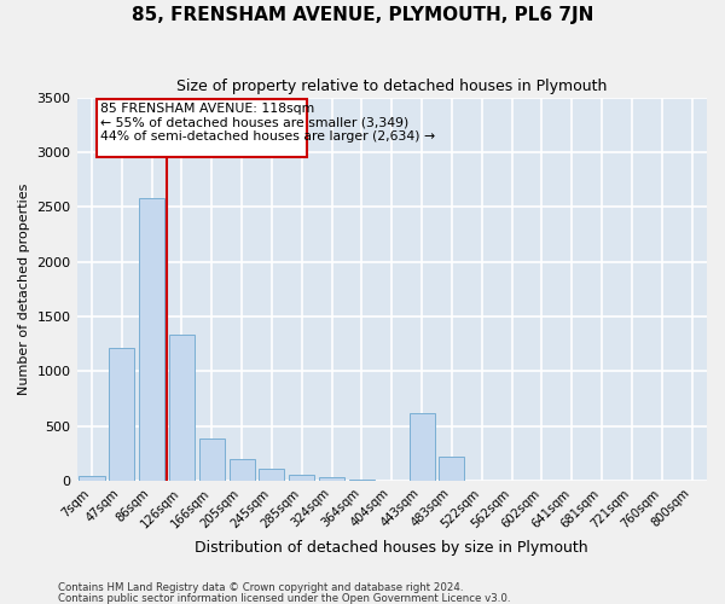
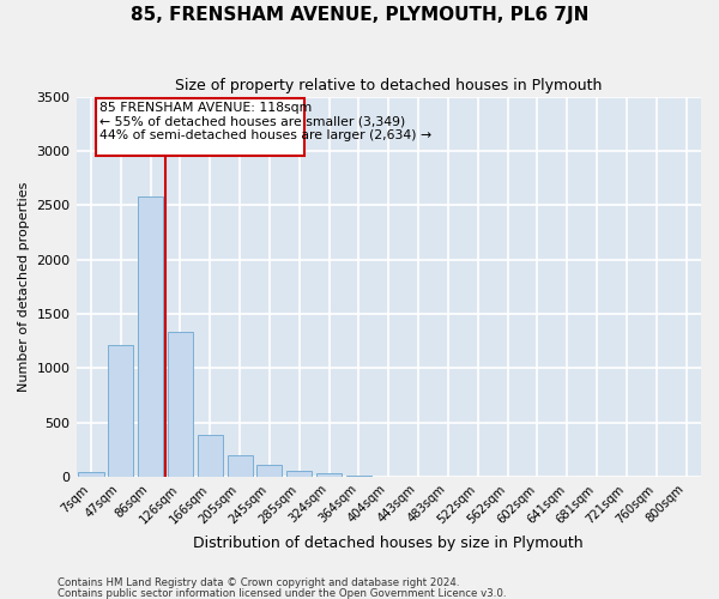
443sqm: 620 -> 0
483sqm: 220 -> 0
